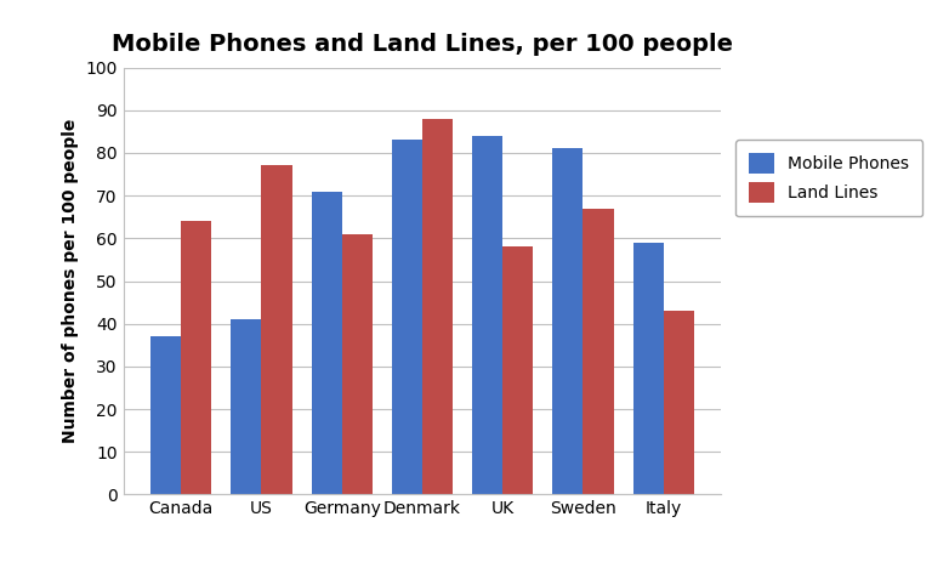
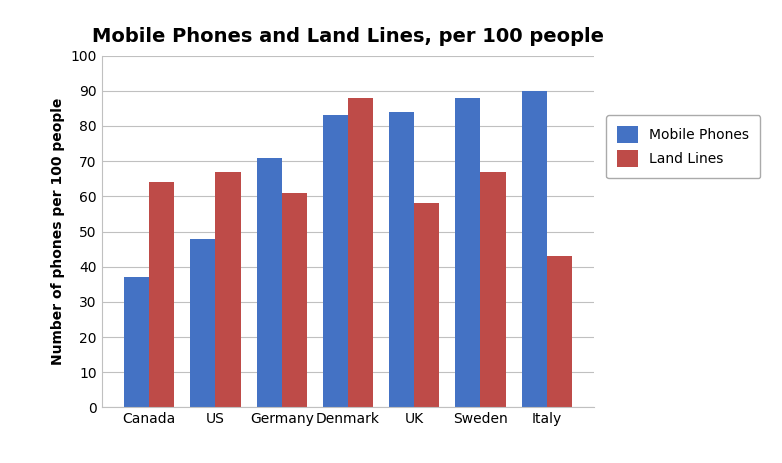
Mobile Phones/US: 41 -> 48
Land Lines/US: 77 -> 67
Mobile Phones/Sweden: 81 -> 88
Mobile Phones/Italy: 59 -> 90
